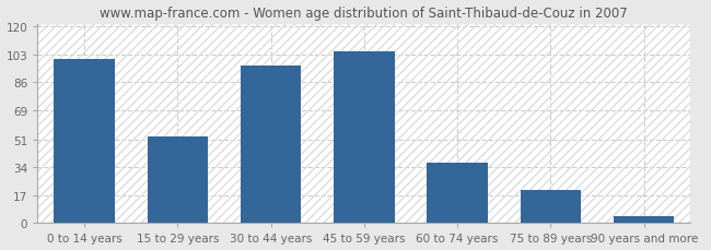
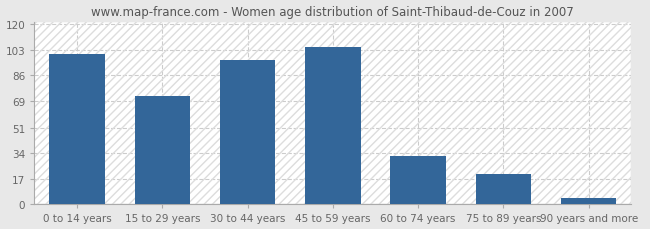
15 to 29 years: 53 -> 72
60 to 74 years: 37 -> 32
